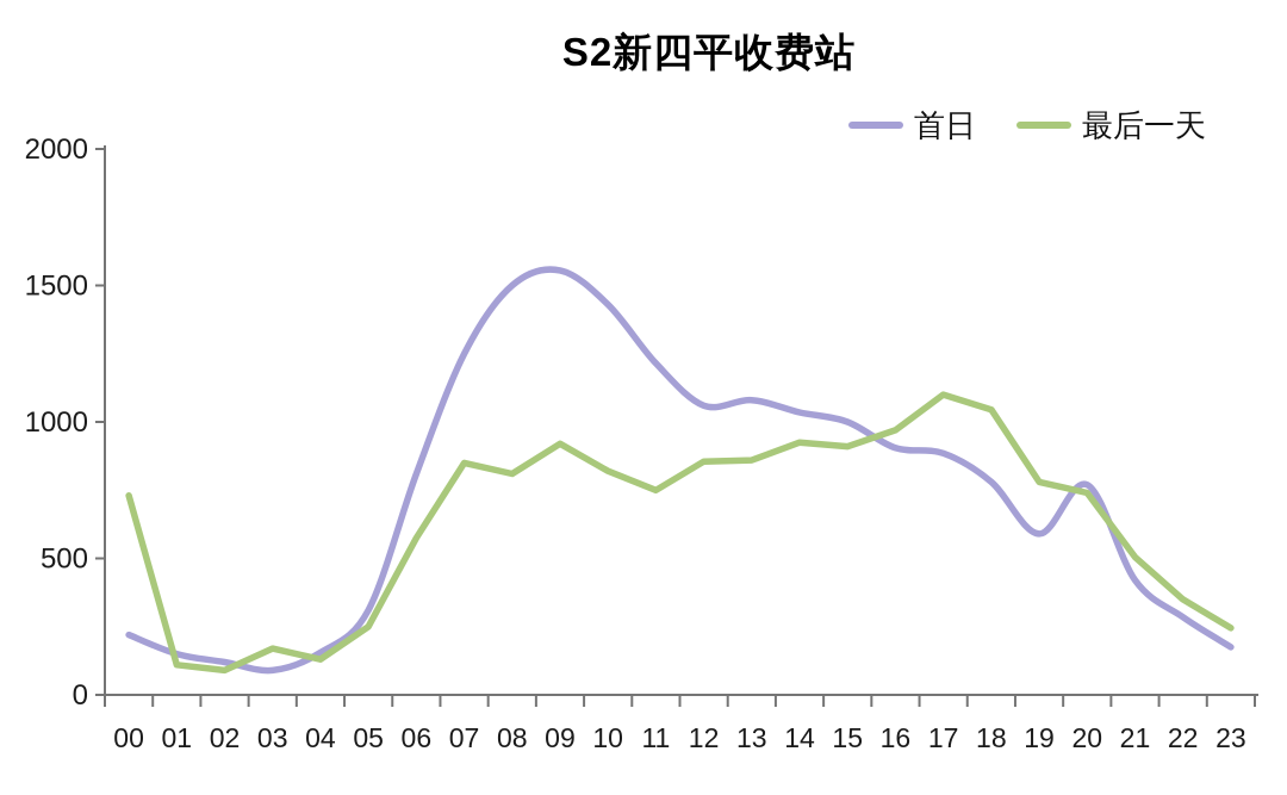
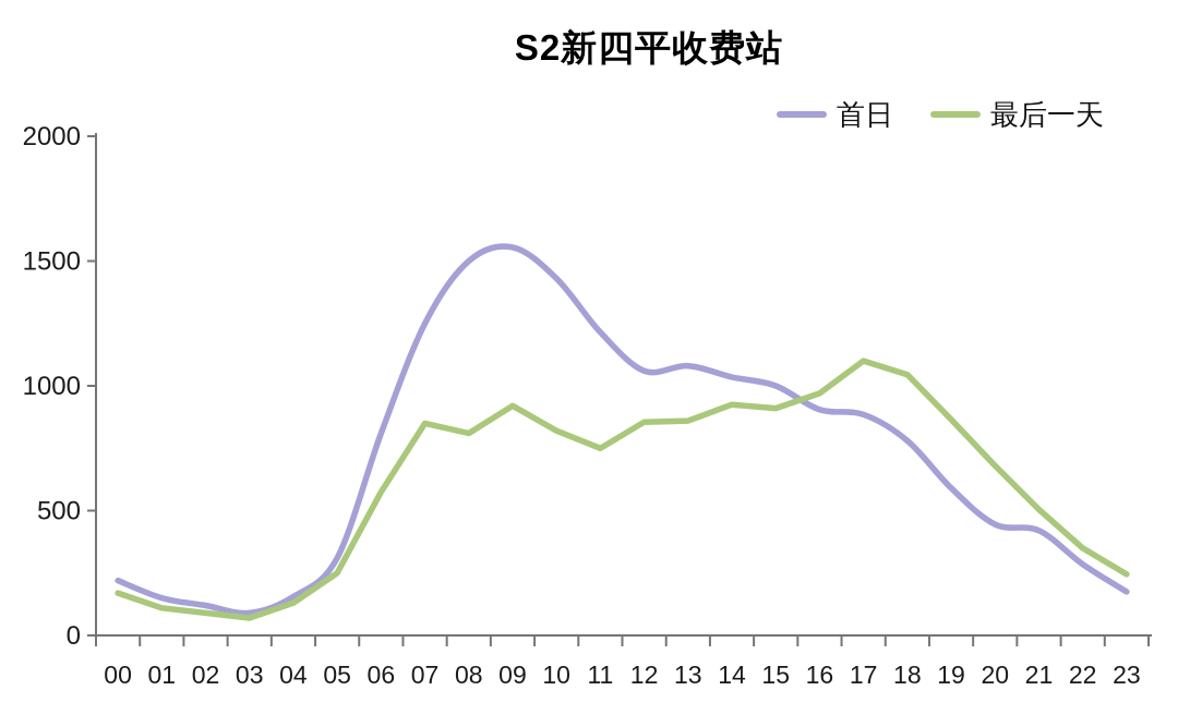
最后一天/00: 730 -> 170
最后一天/03: 170 -> 70
最后一天/19: 780 -> 860
首日/20: 770 -> 440
最后一天/20: 740 -> 680
